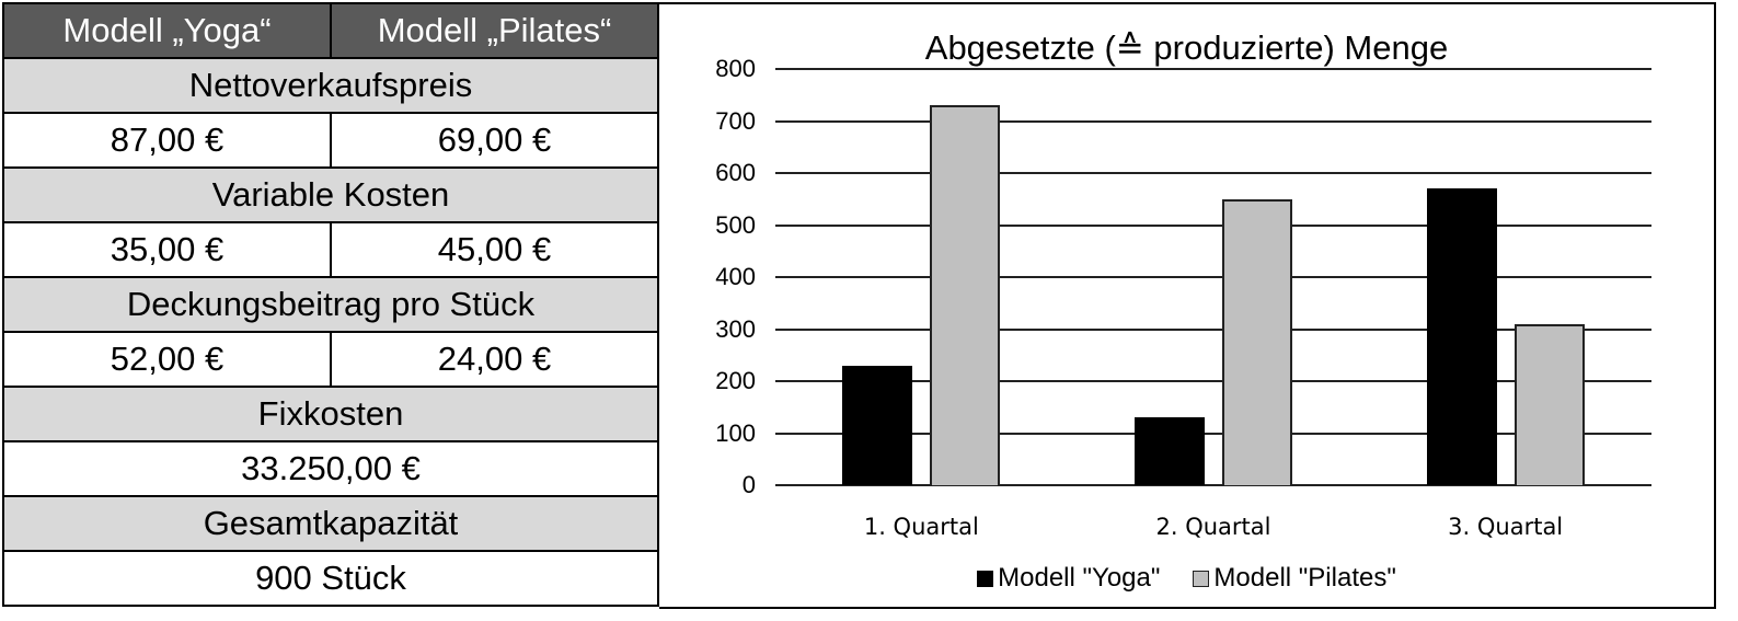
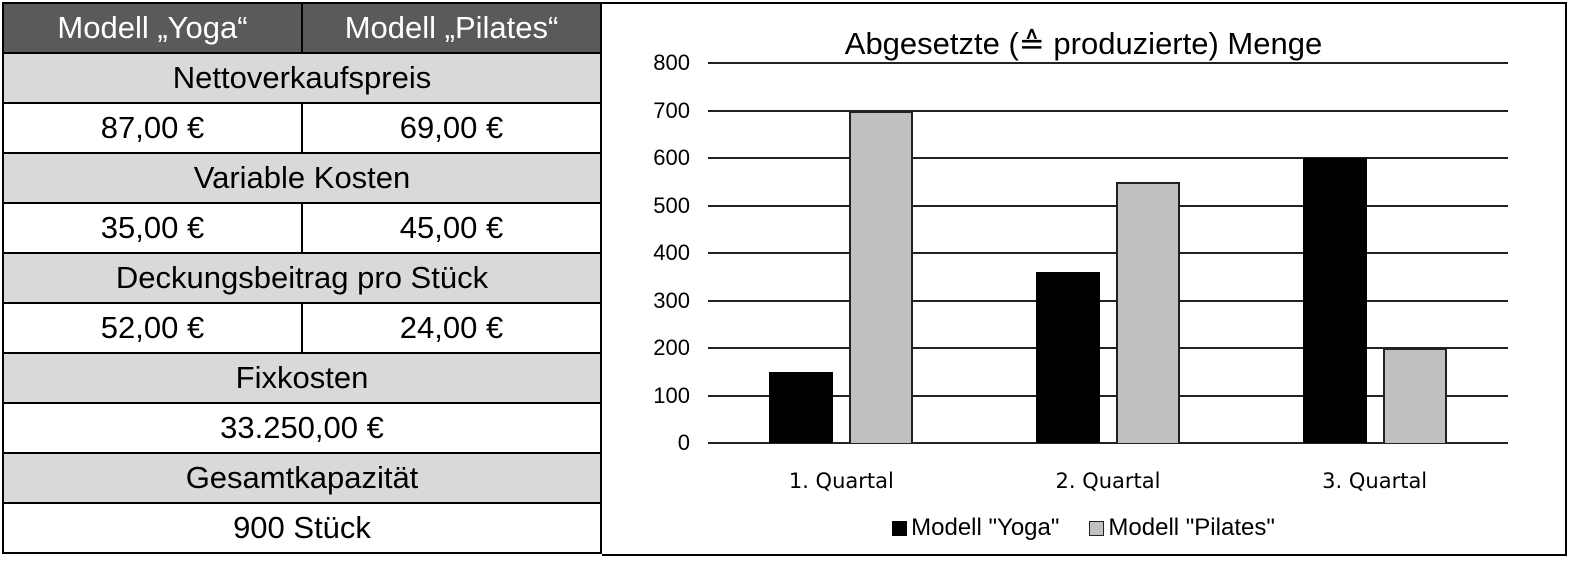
Modell "Yoga"/1. Quartal: 230 -> 150
Modell "Pilates"/1. Quartal: 730 -> 700
Modell "Yoga"/2. Quartal: 130 -> 360
Modell "Yoga"/3. Quartal: 570 -> 600
Modell "Pilates"/3. Quartal: 310 -> 200
